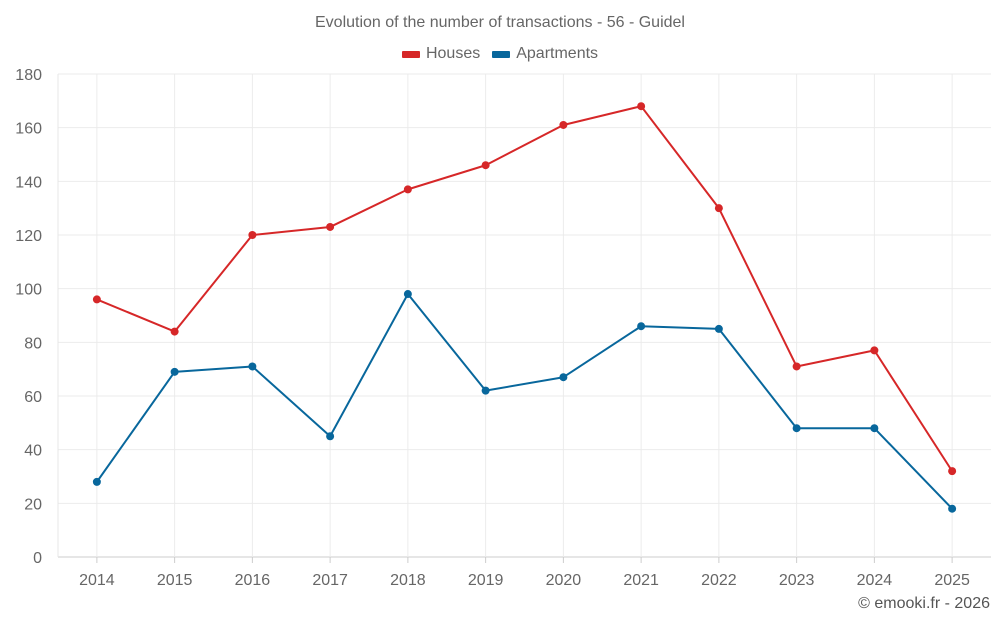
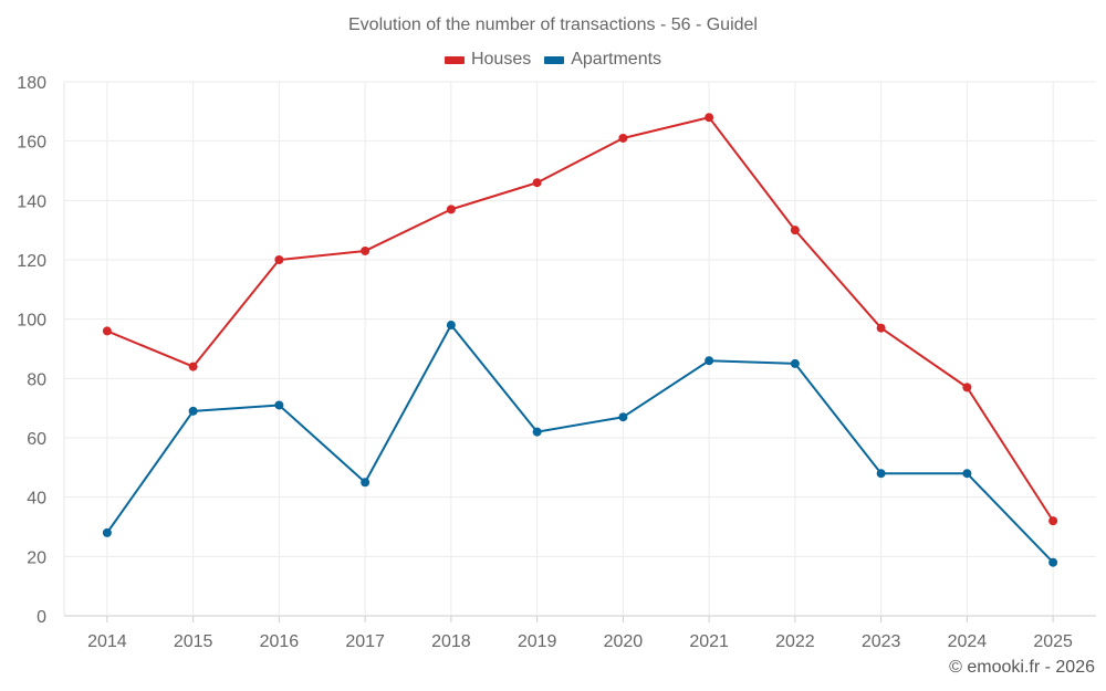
Houses/2023: 71 -> 97
